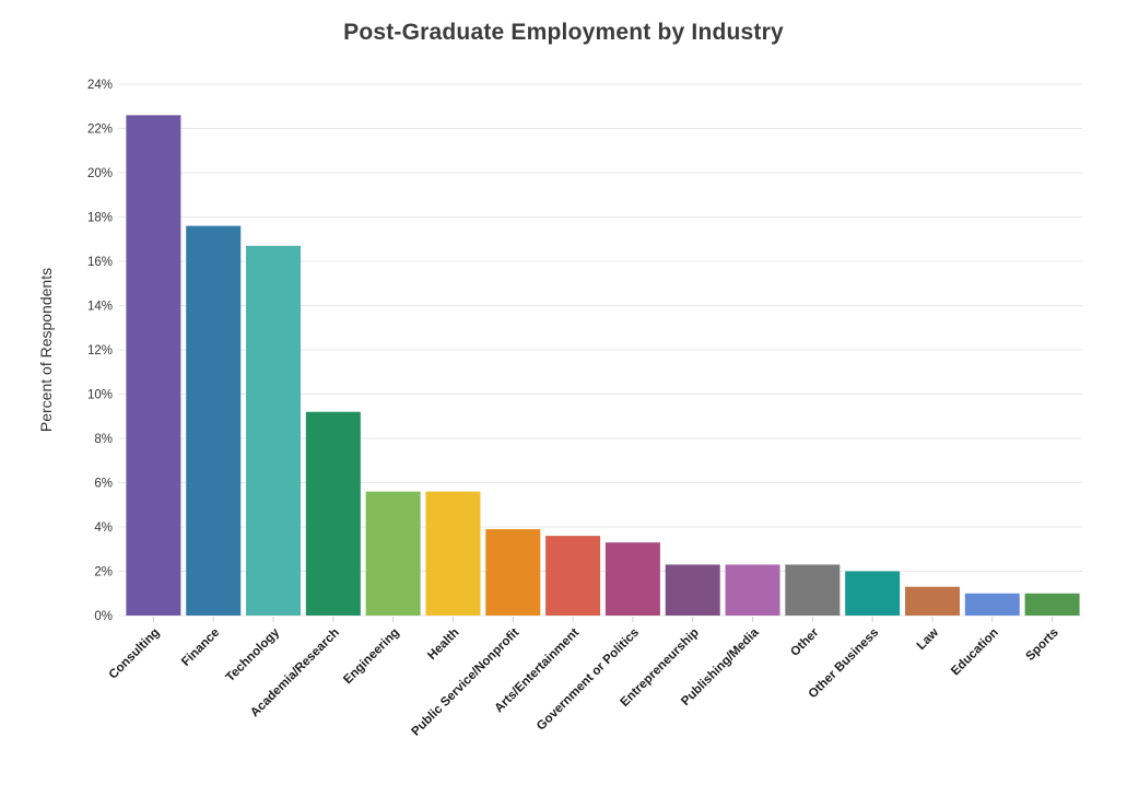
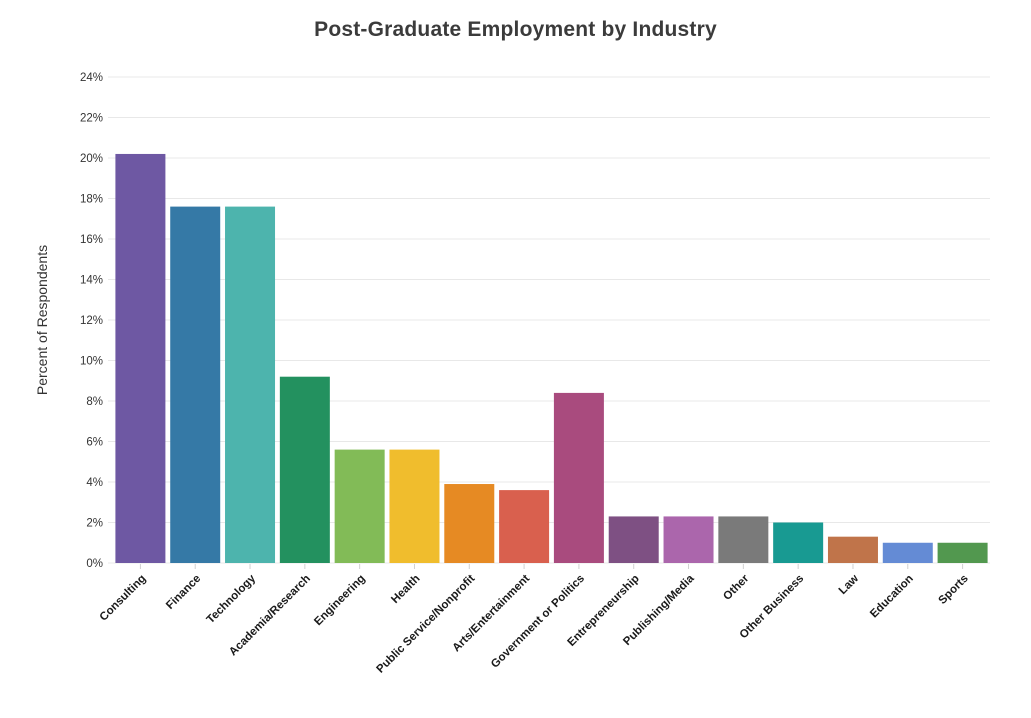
Consulting: 22.6% -> 20.2%
Technology: 16.7% -> 17.6%
Government or Politics: 3.3% -> 8.4%
